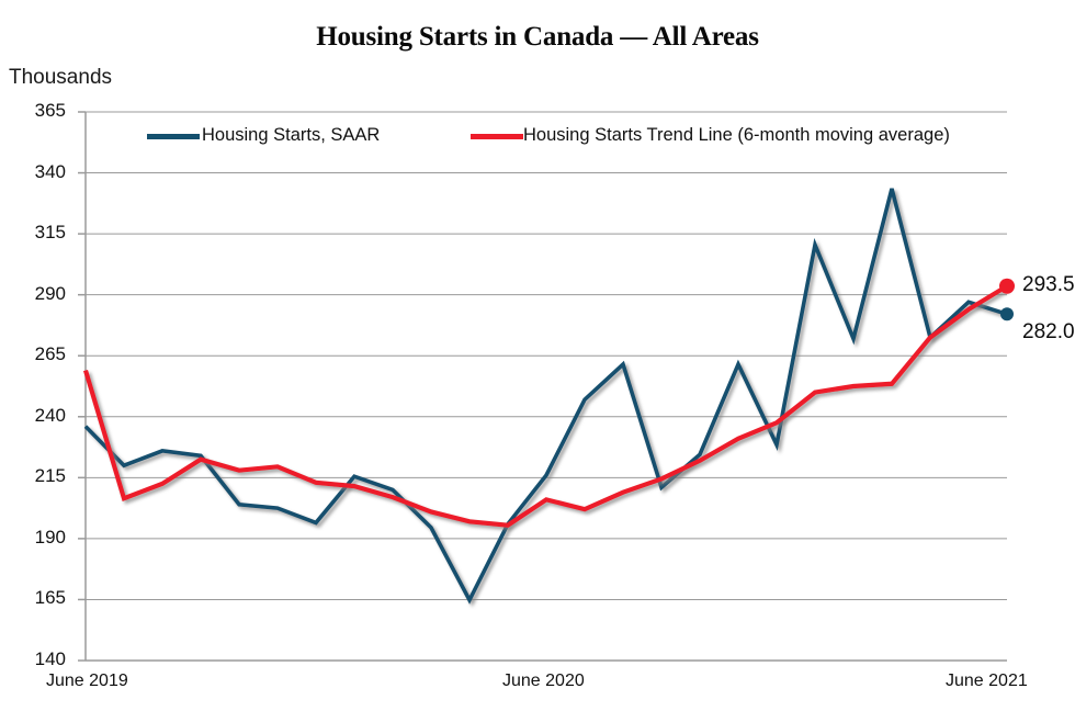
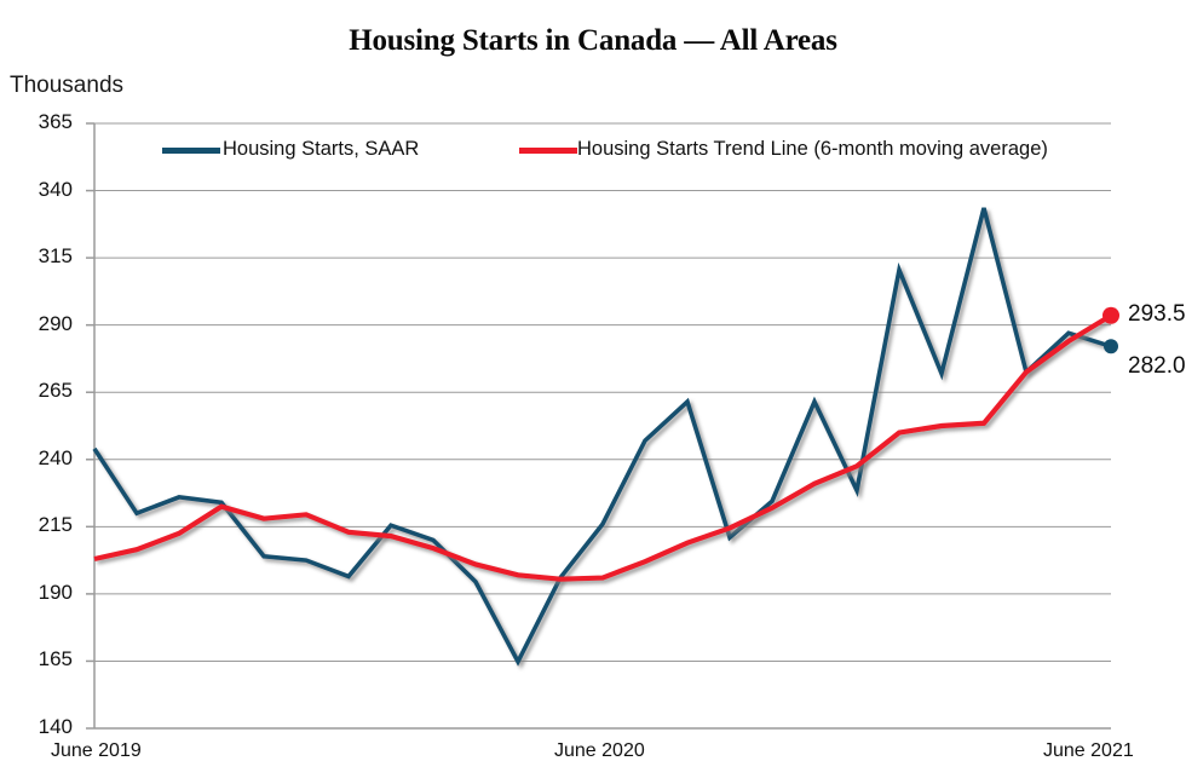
Housing Starts, SAAR/June 2019: 236 -> 244
Housing Starts Trend Line (6-month moving average)/June 2019: 259 -> 203
Housing Starts Trend Line (6-month moving average)/June 2020: 206 -> 196
